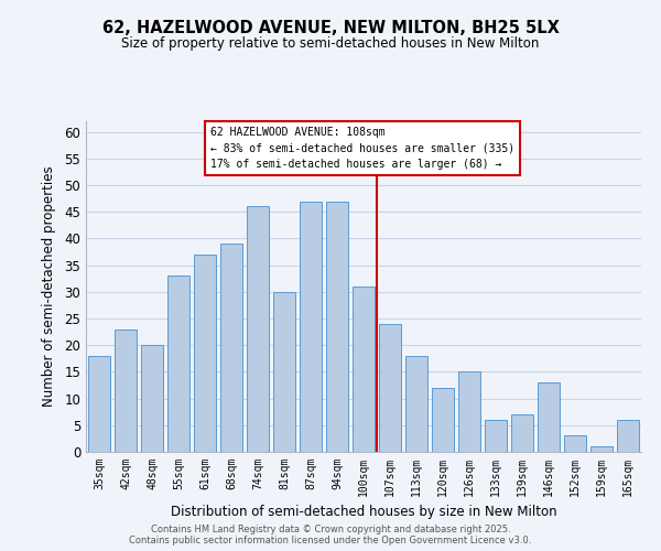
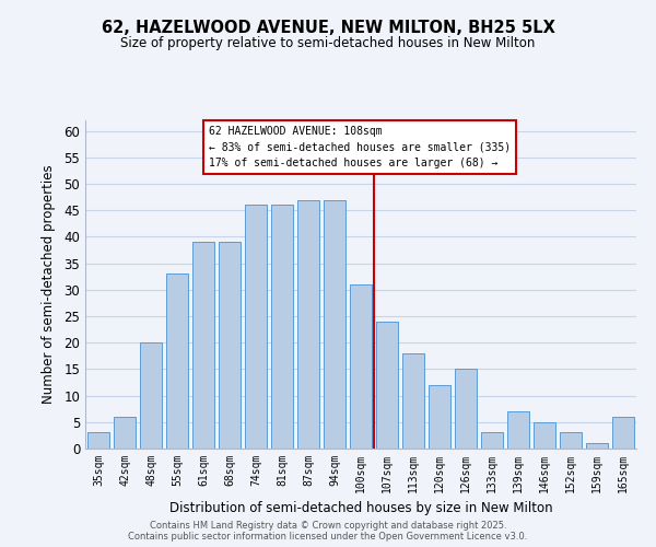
35sqm: 18 -> 3
42sqm: 23 -> 6
61sqm: 37 -> 39
81sqm: 30 -> 46
133sqm: 6 -> 3
146sqm: 13 -> 5
